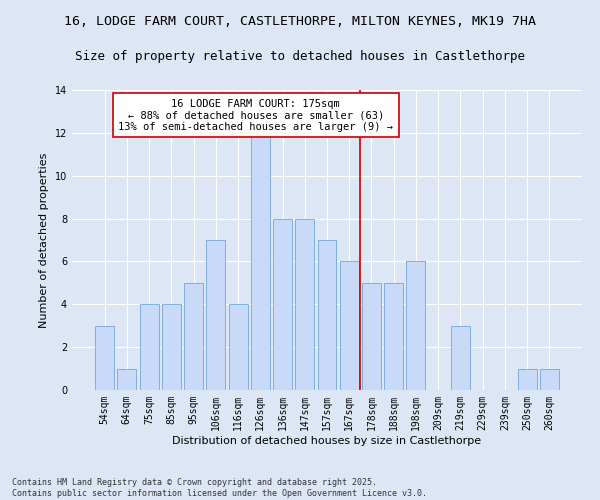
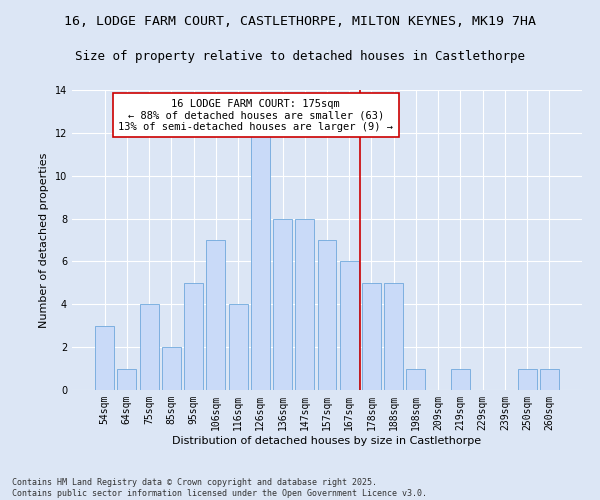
85sqm: 4 -> 2
198sqm: 6 -> 1
219sqm: 3 -> 1
